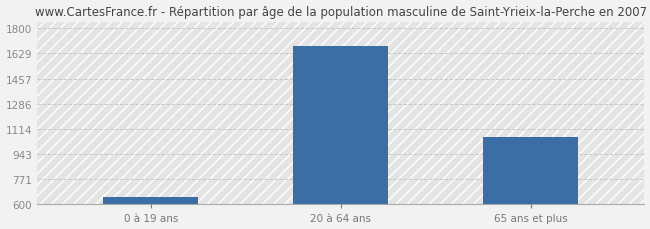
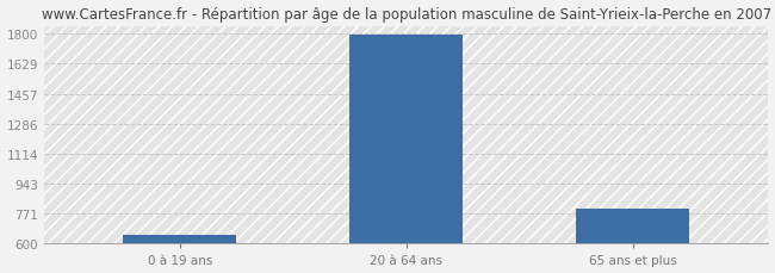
20 à 64 ans: 1680 -> 1790
65 ans et plus: 1060 -> 800
